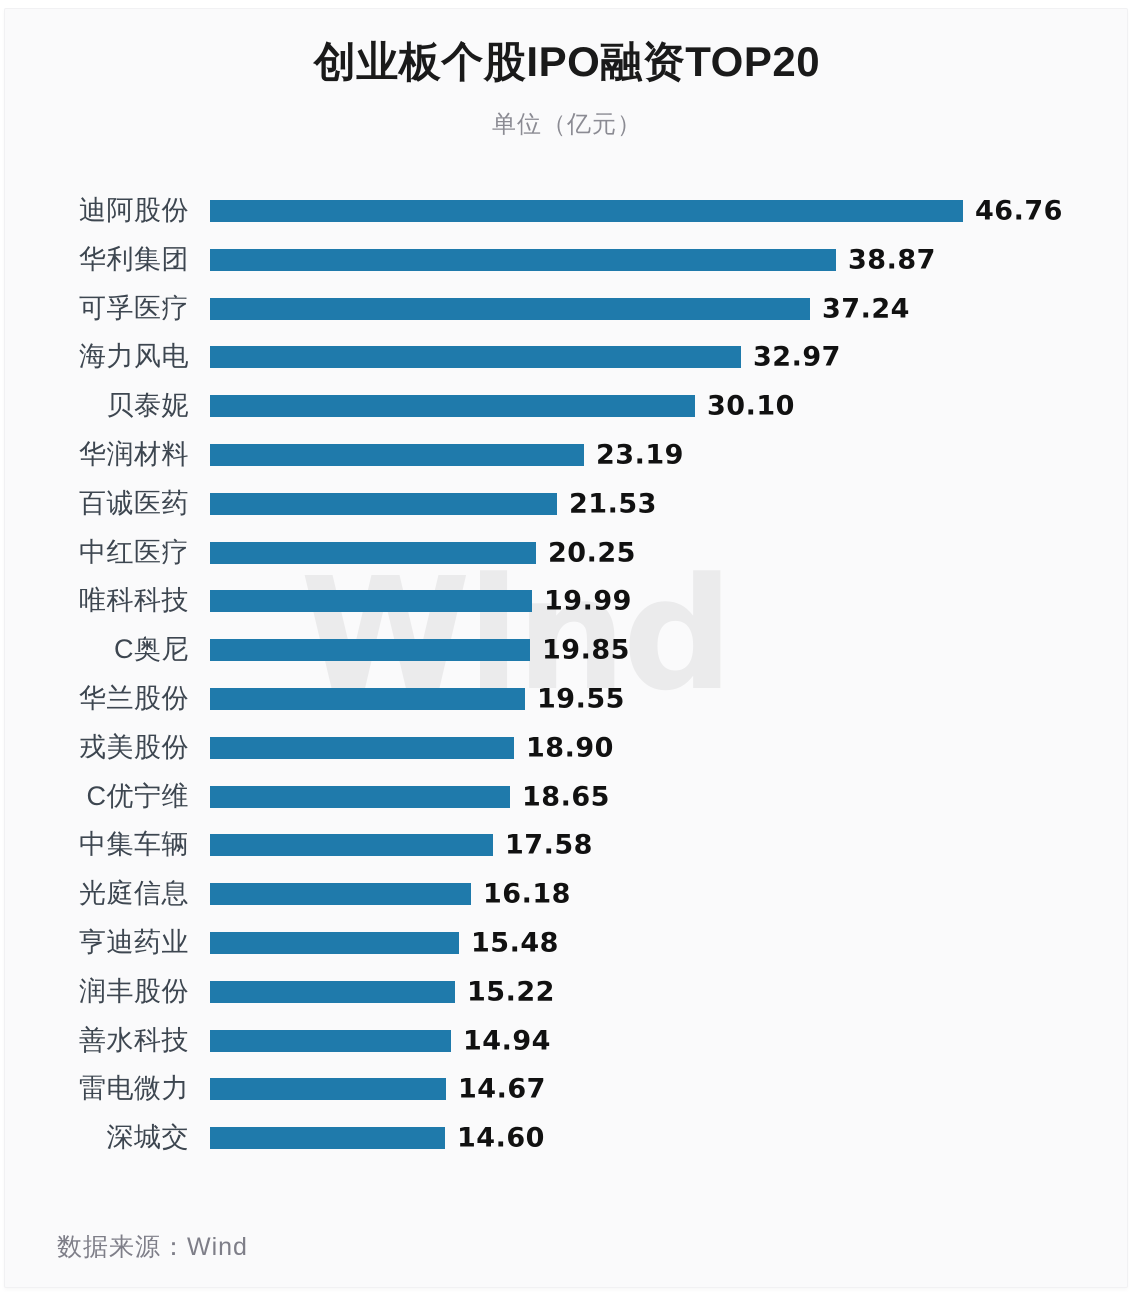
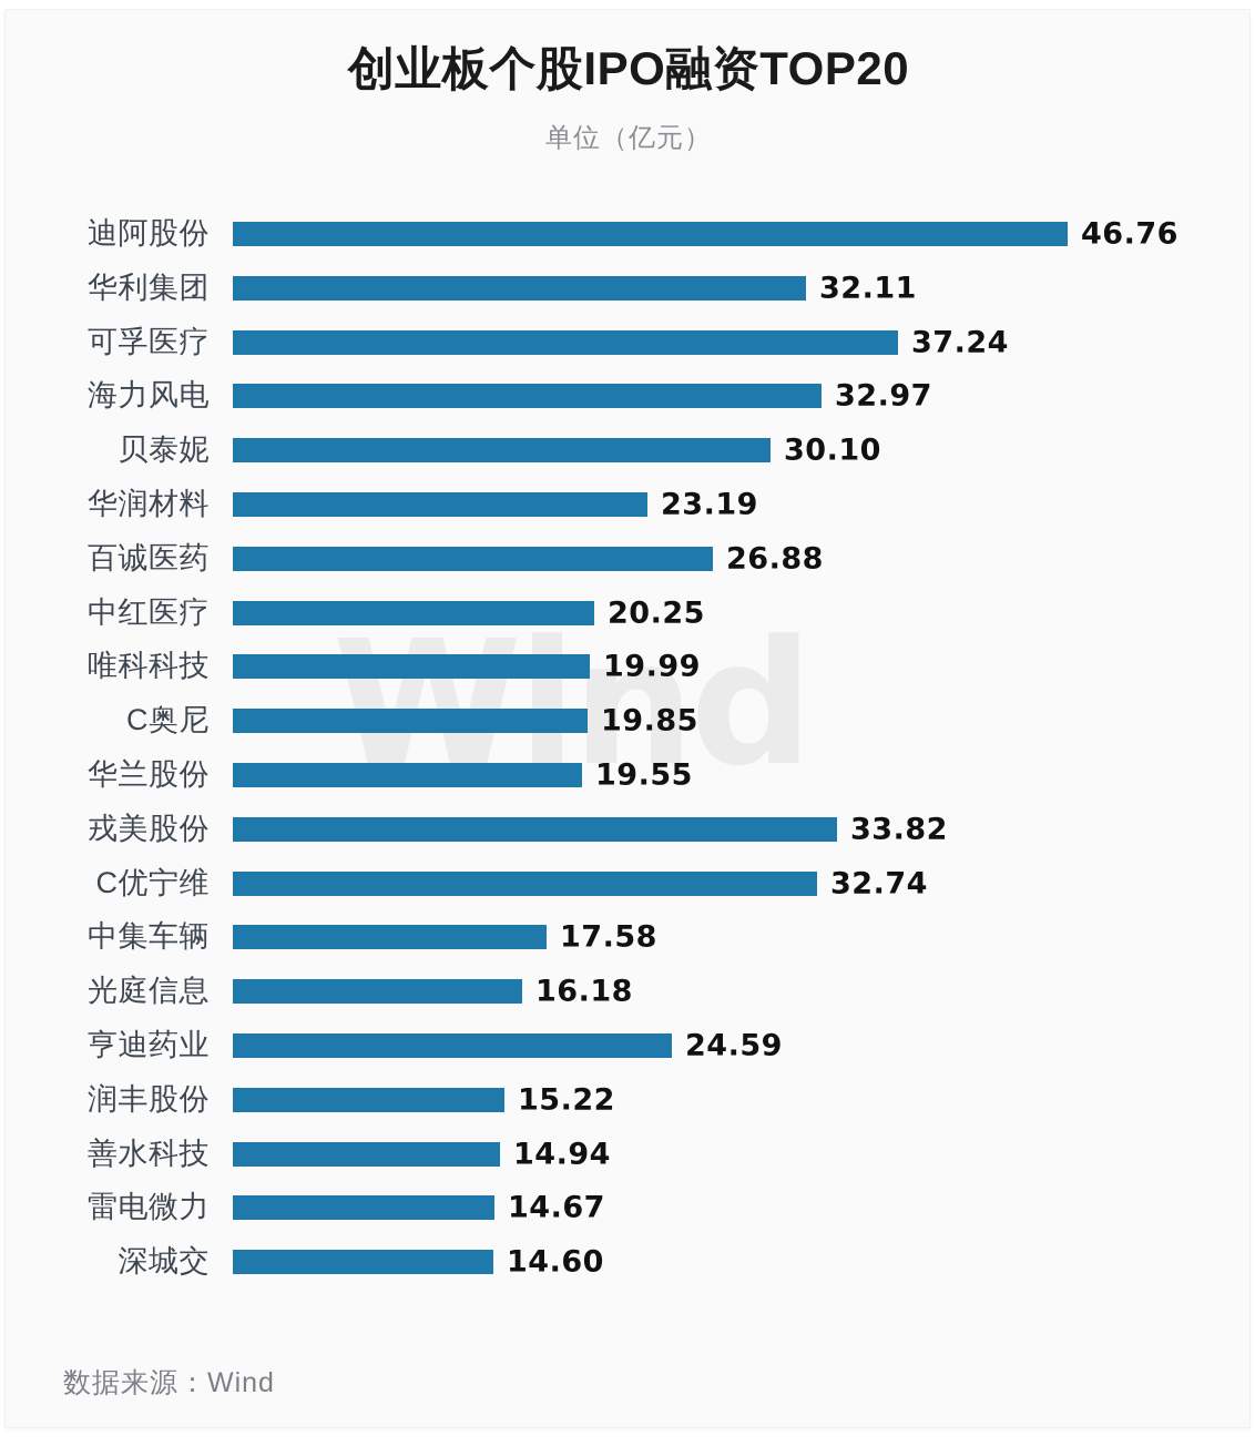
华利集团: 38.87 -> 32.11
百诚医药: 21.53 -> 26.88
戎美股份: 18.90 -> 33.82
C优宁维: 18.65 -> 32.74
亨迪药业: 15.48 -> 24.59
